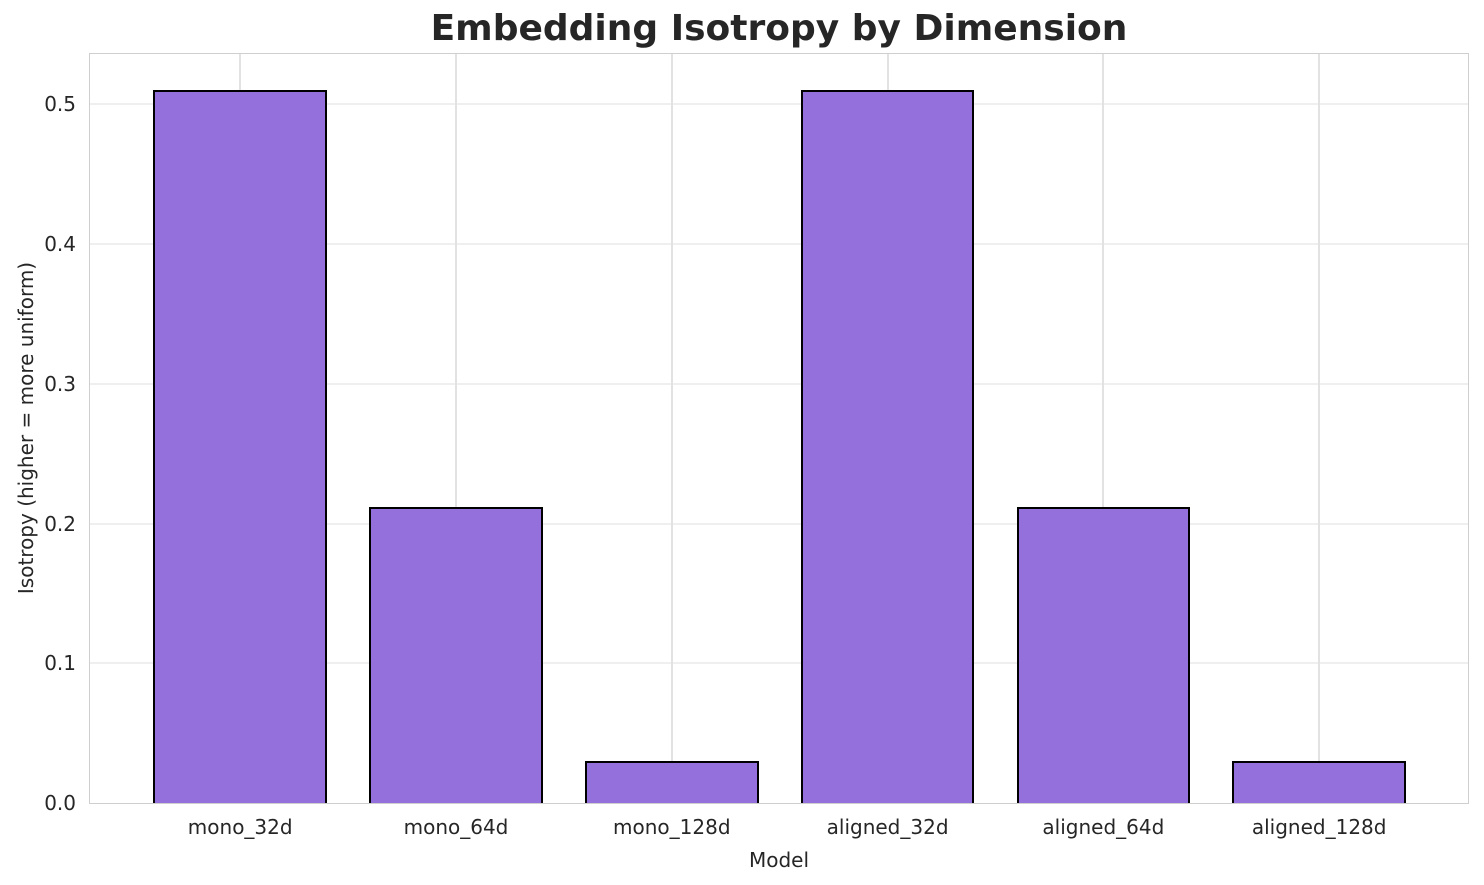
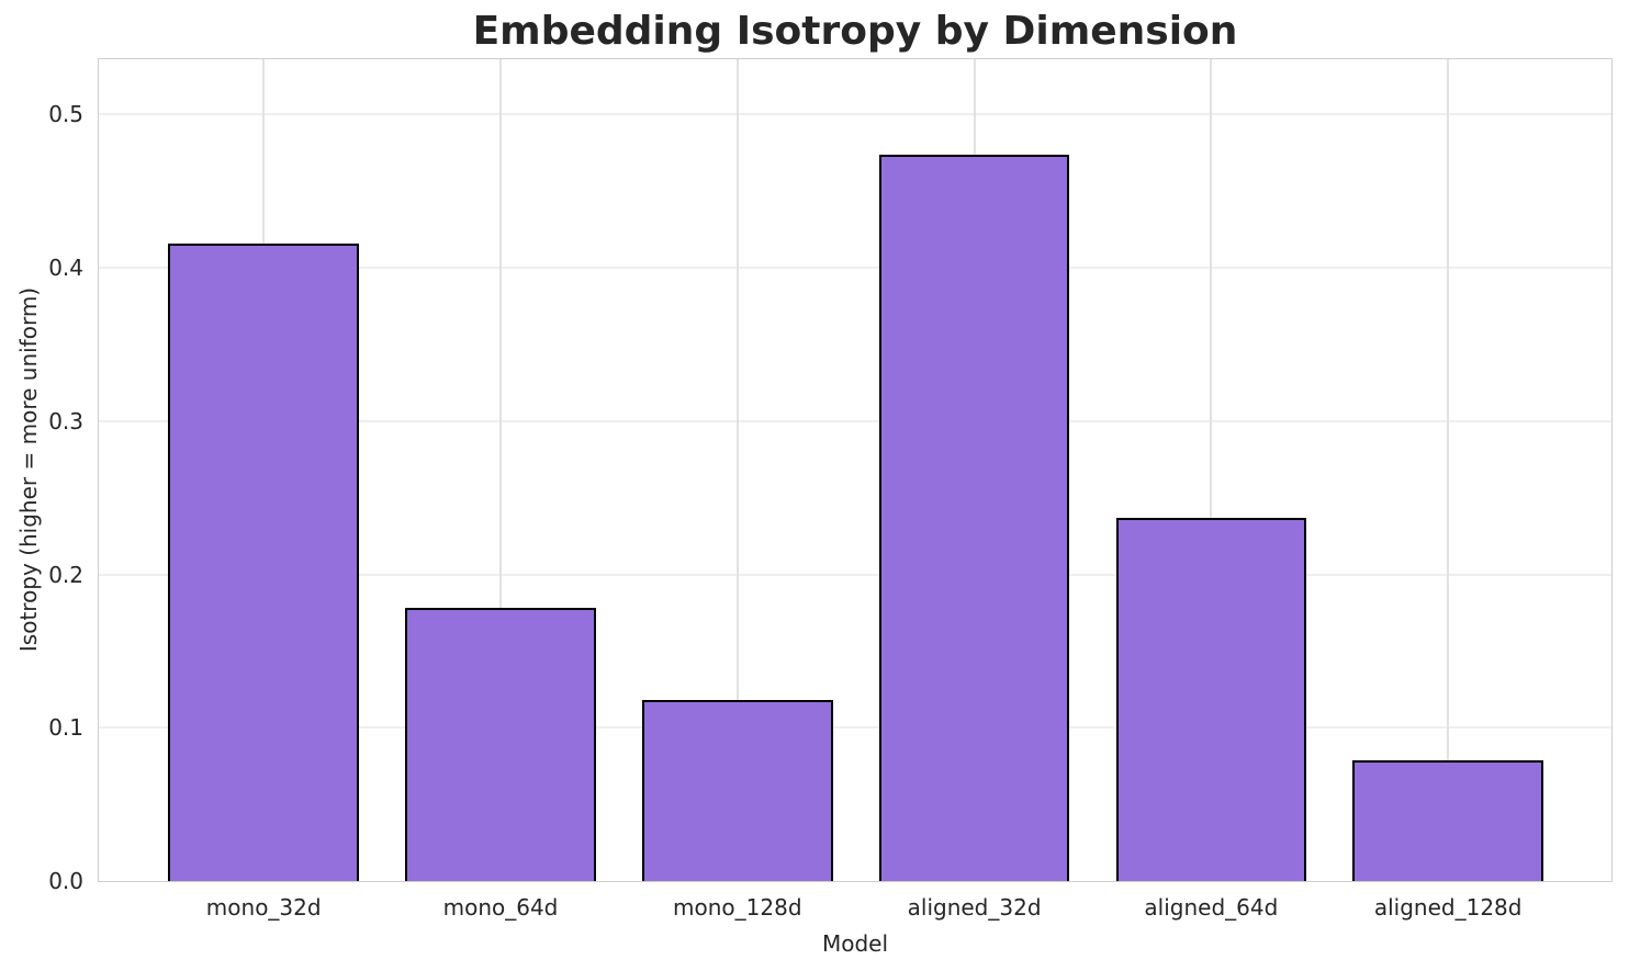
mono_32d: 0.510 -> 0.416
mono_64d: 0.212 -> 0.178
mono_128d: 0.030 -> 0.118
aligned_32d: 0.510 -> 0.474
aligned_64d: 0.212 -> 0.237
aligned_128d: 0.030 -> 0.079
